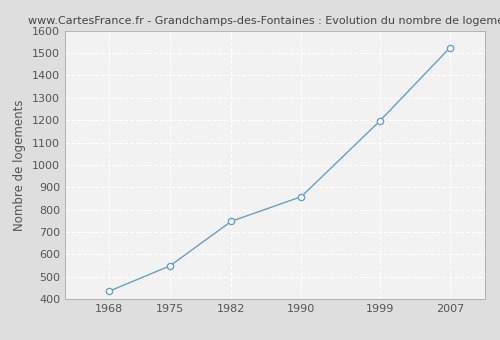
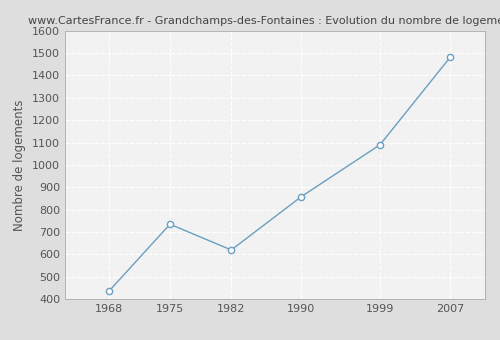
1975: 549 -> 735
1982: 748 -> 620
1999: 1197 -> 1090
2007: 1524 -> 1480
